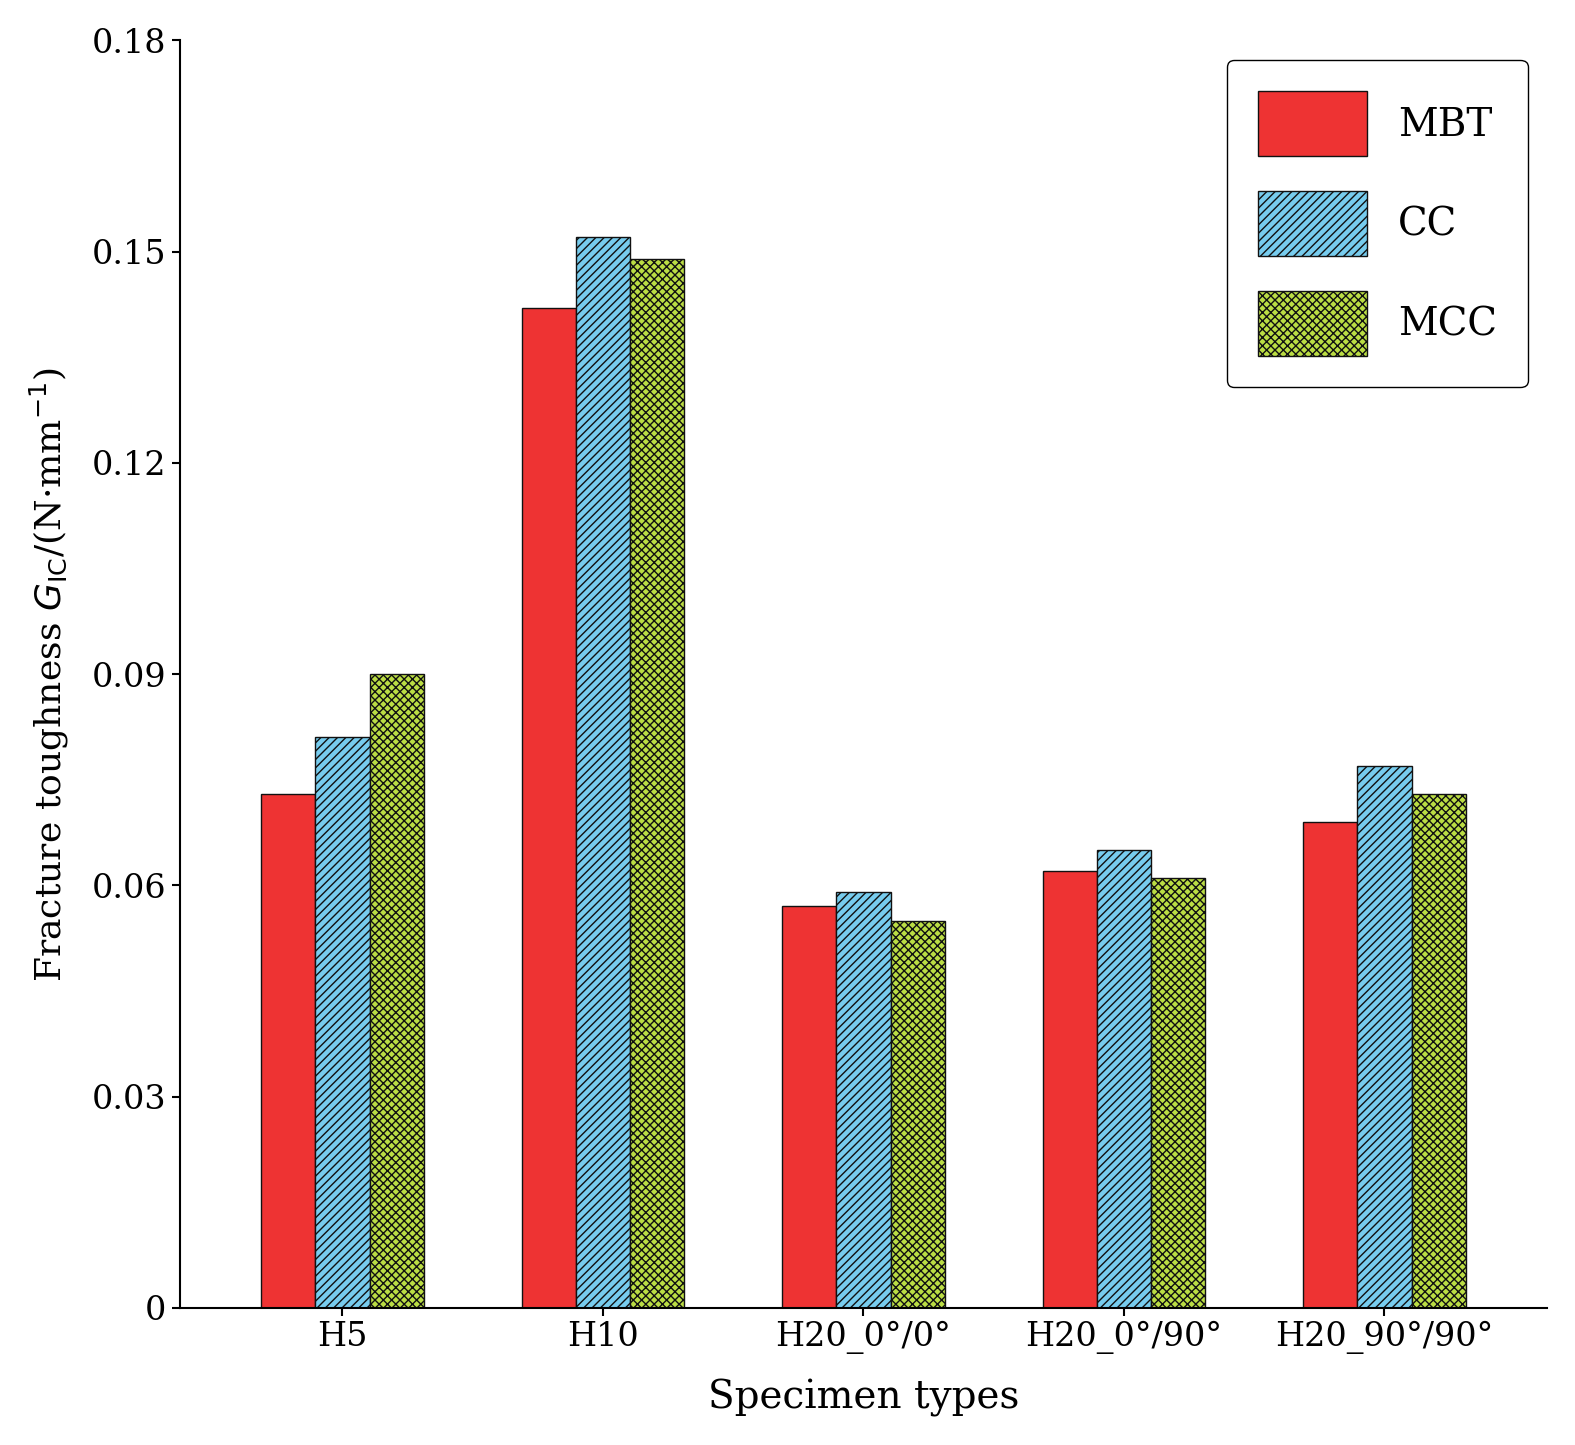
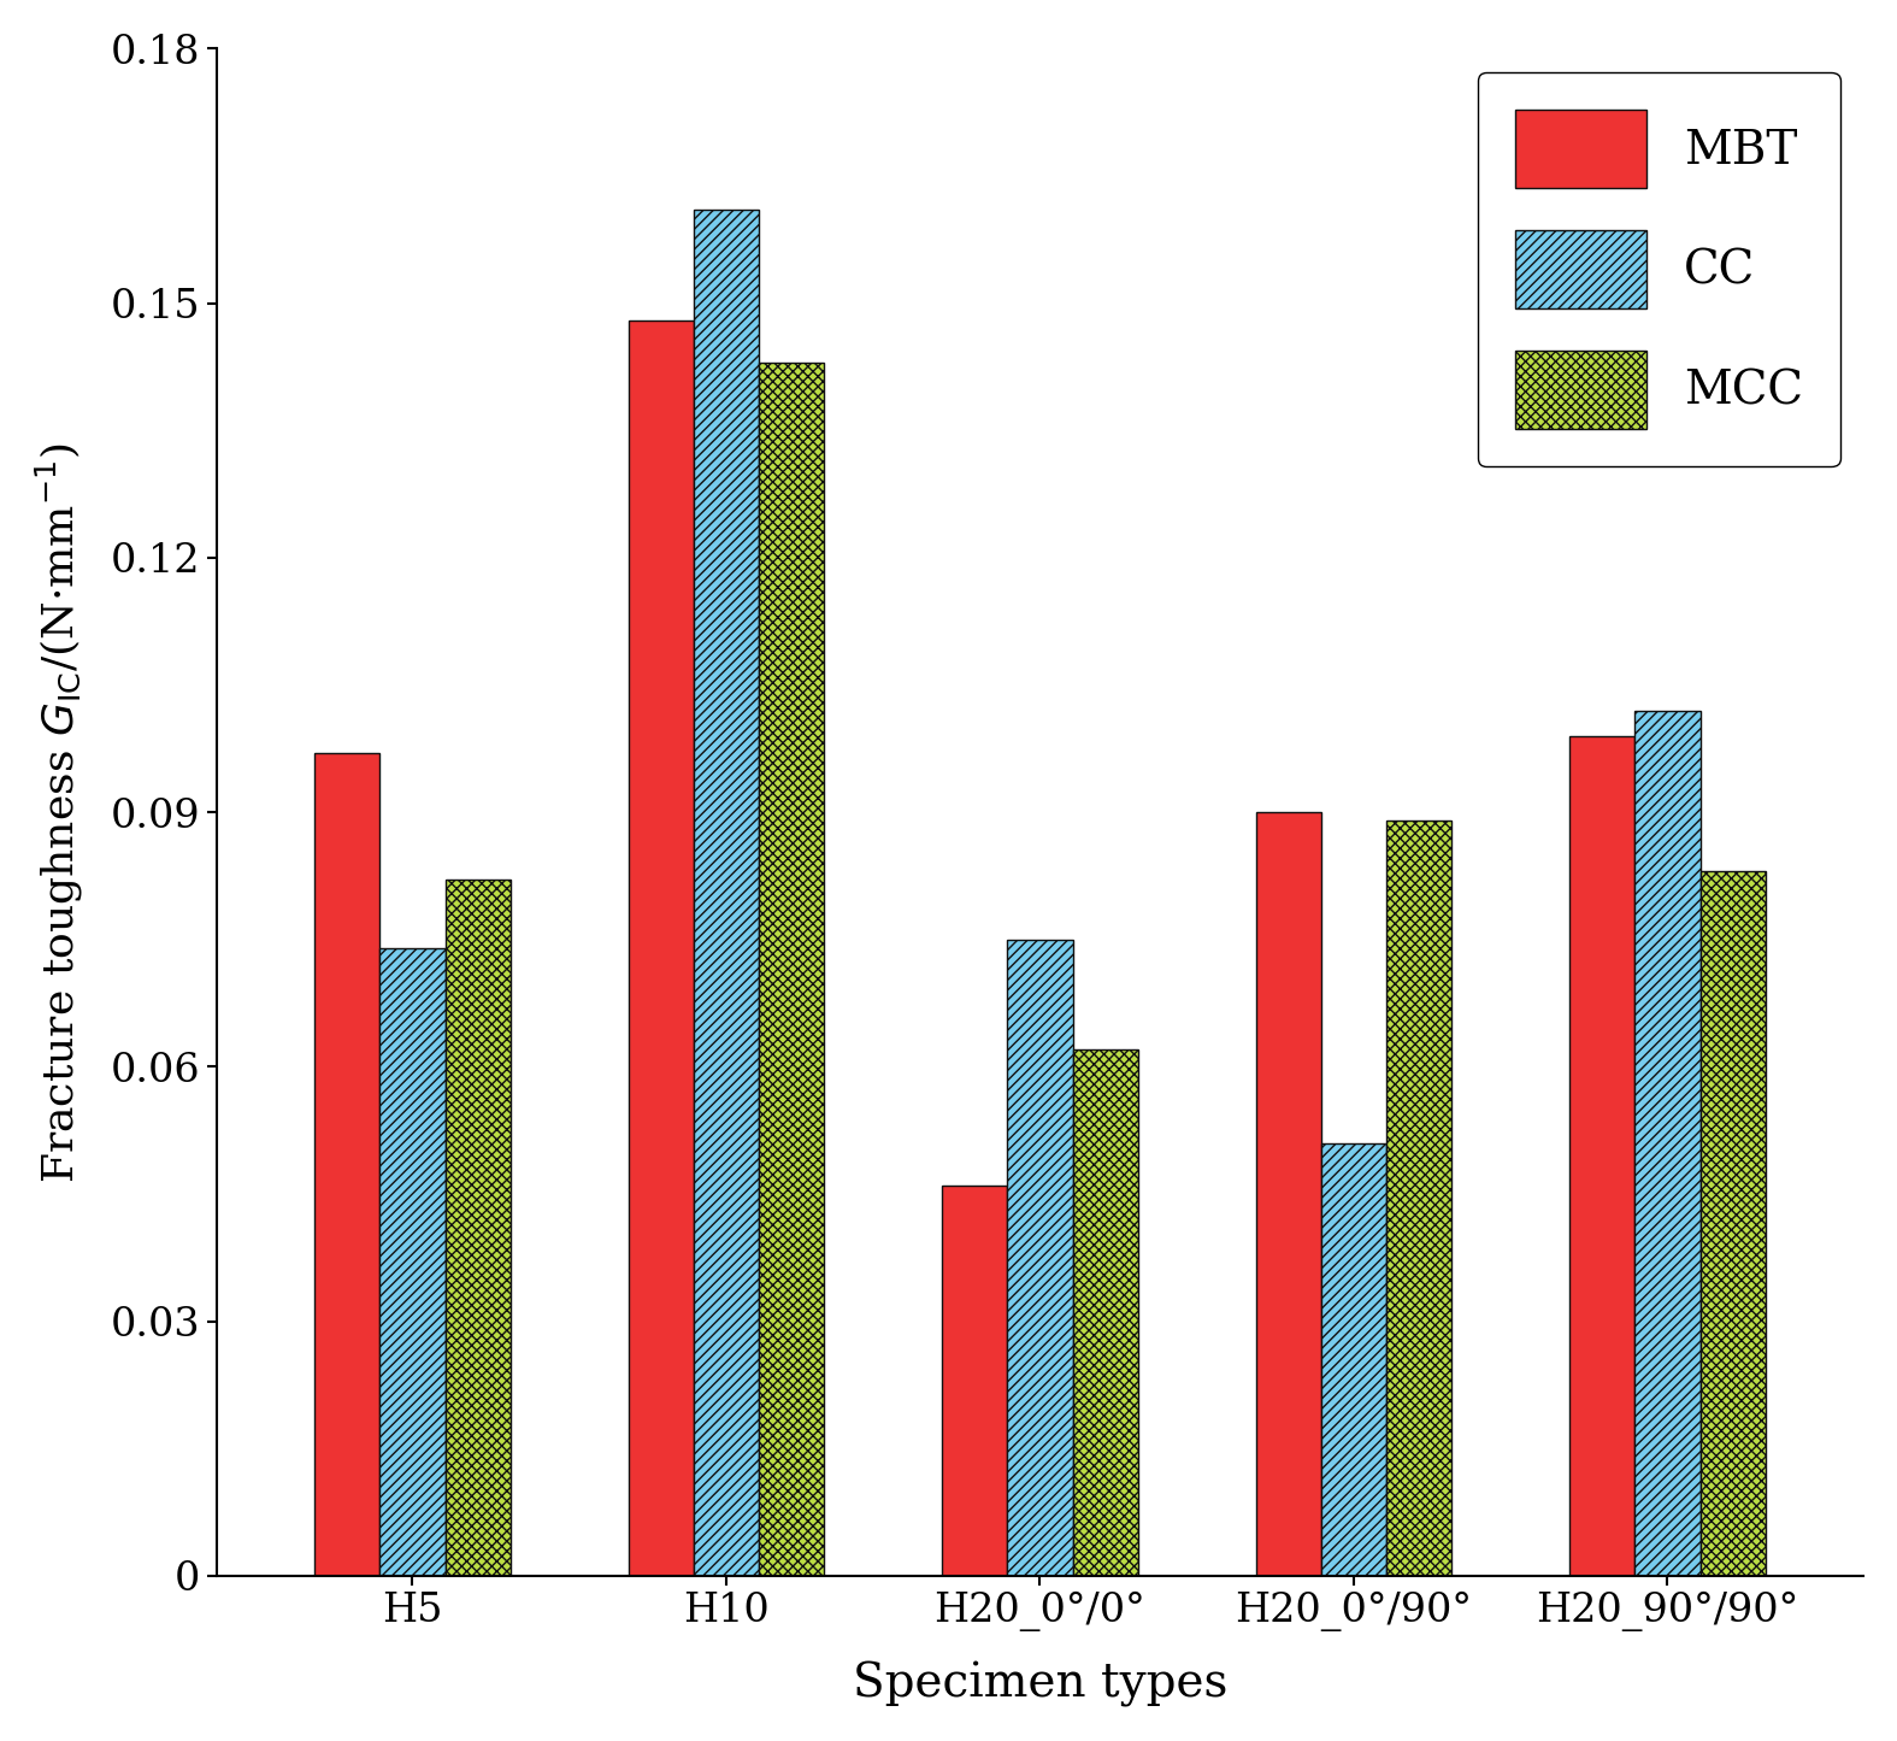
MBT/H5: 0.073 -> 0.097
CC/H5: 0.081 -> 0.074
MCC/H5: 0.090 -> 0.082
MBT/H10: 0.142 -> 0.148
CC/H10: 0.152 -> 0.161
MCC/H10: 0.149 -> 0.143
MBT/H20_0°/0°: 0.057 -> 0.046
CC/H20_0°/0°: 0.059 -> 0.075
MCC/H20_0°/0°: 0.055 -> 0.062
MBT/H20_0°/90°: 0.062 -> 0.090
CC/H20_0°/90°: 0.065 -> 0.051
MCC/H20_0°/90°: 0.061 -> 0.089
MBT/H20_90°/90°: 0.069 -> 0.099
CC/H20_90°/90°: 0.077 -> 0.102
MCC/H20_90°/90°: 0.073 -> 0.083
